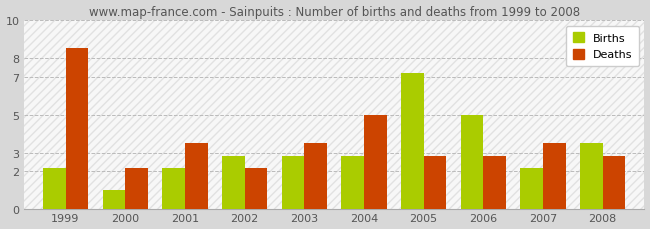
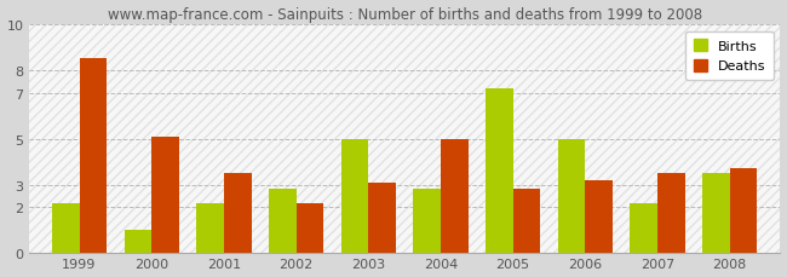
Deaths/2000: 2.2 -> 5.1
Births/2003: 2.8 -> 5.0
Deaths/2003: 3.5 -> 3.1
Deaths/2006: 2.8 -> 3.2
Deaths/2008: 2.8 -> 3.7
